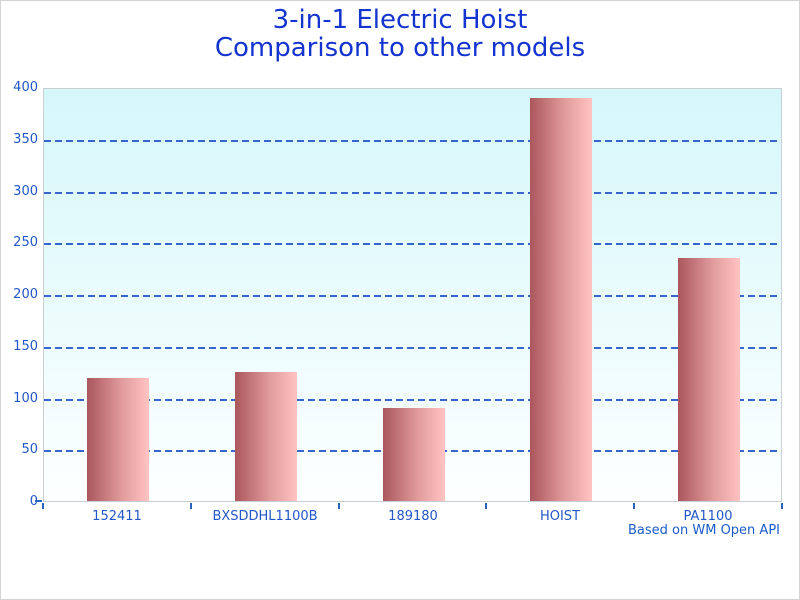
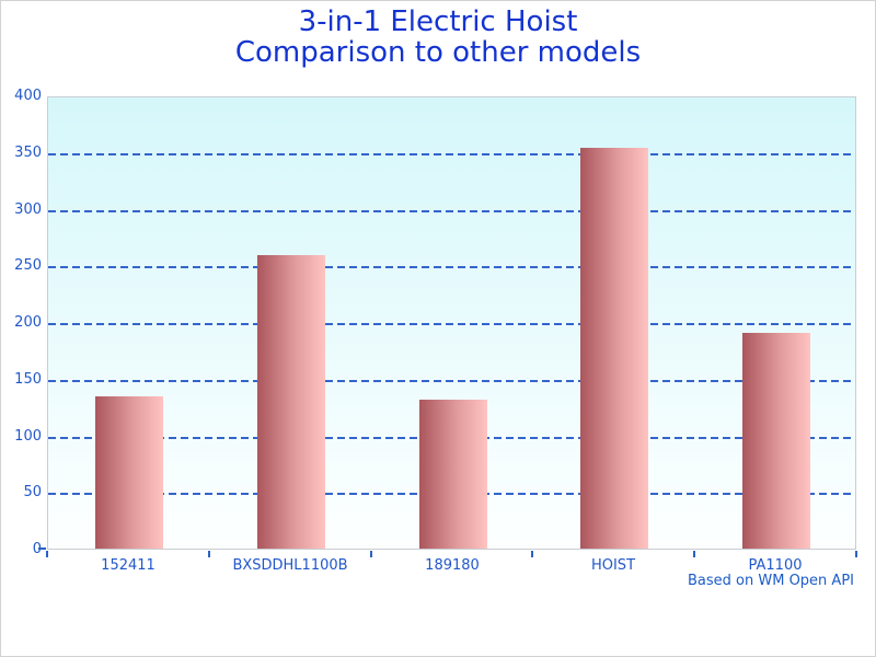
152411: 119 -> 134
BXSDDHL1100B: 125 -> 259
189180: 90 -> 131
HOIST: 389 -> 354
PA1100: 235 -> 190
